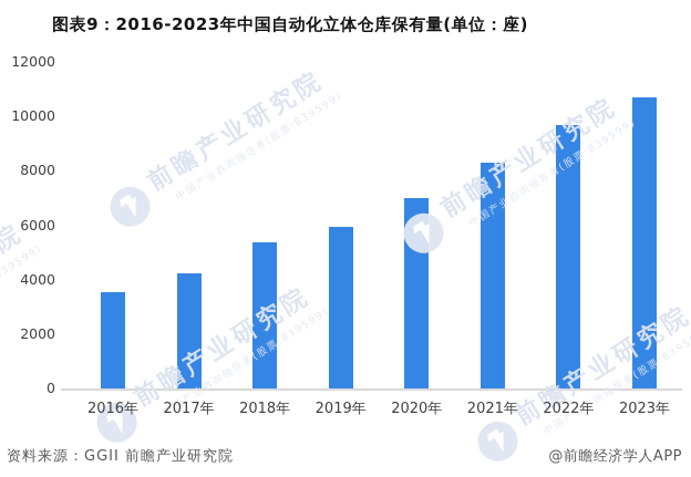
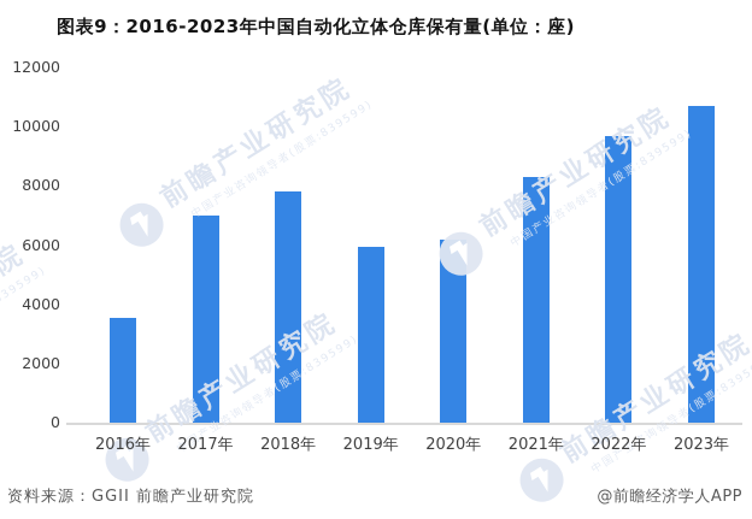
2017年: 4200 -> 7000
2018年: 5400 -> 7800
2020年: 7000 -> 6200
